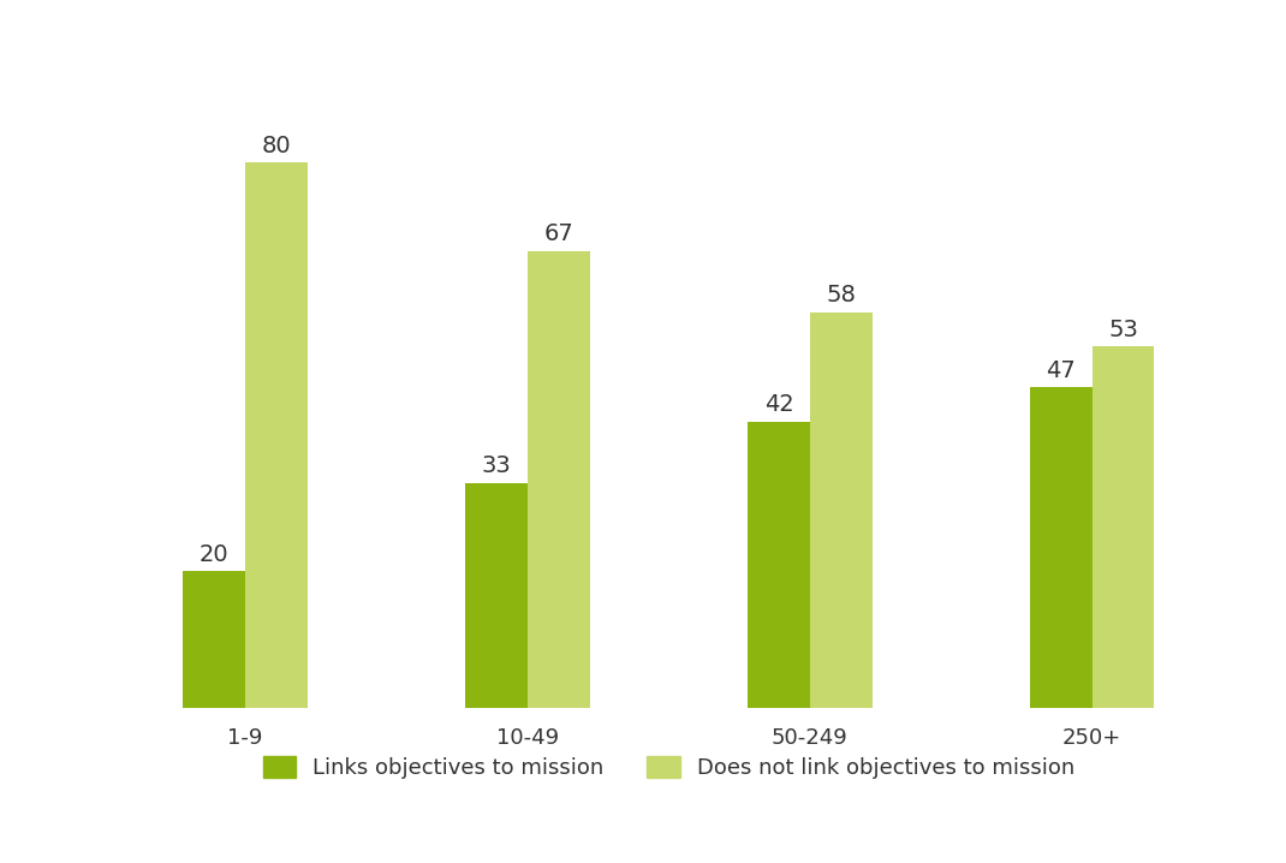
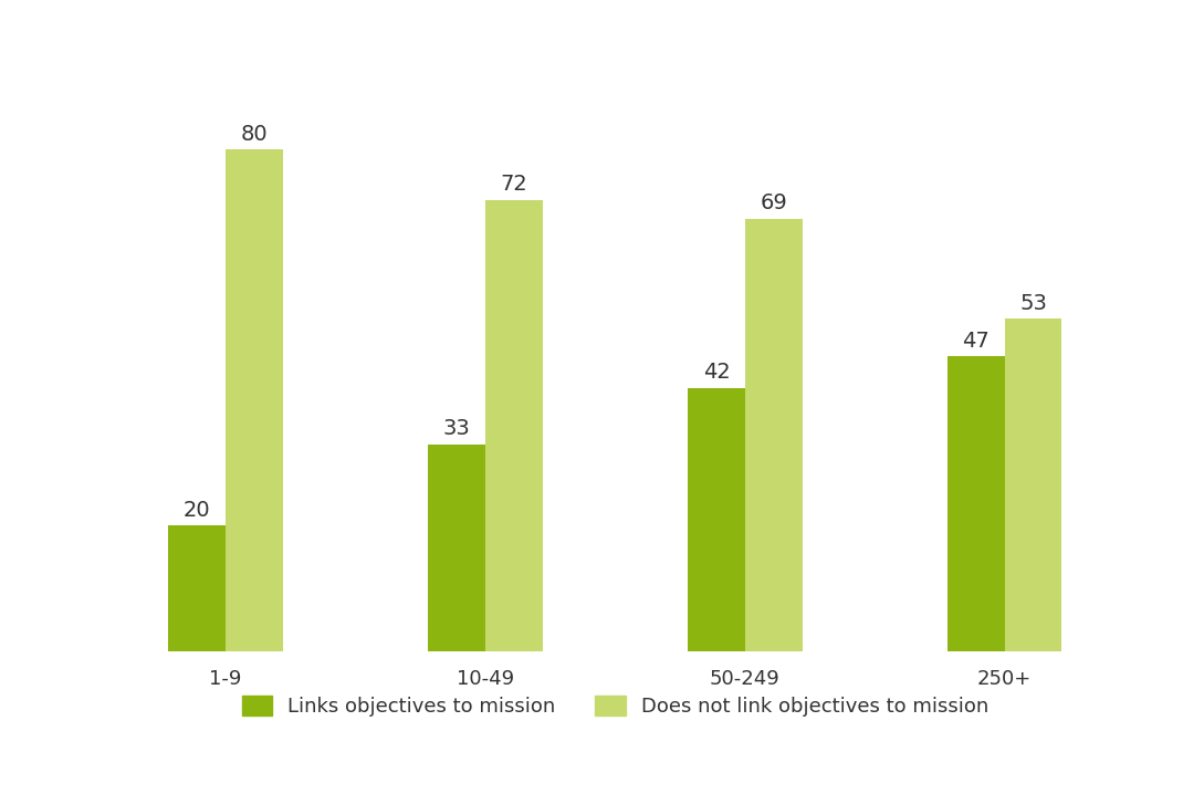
Does not link objectives to mission/10-49: 67 -> 72
Does not link objectives to mission/50-249: 58 -> 69
